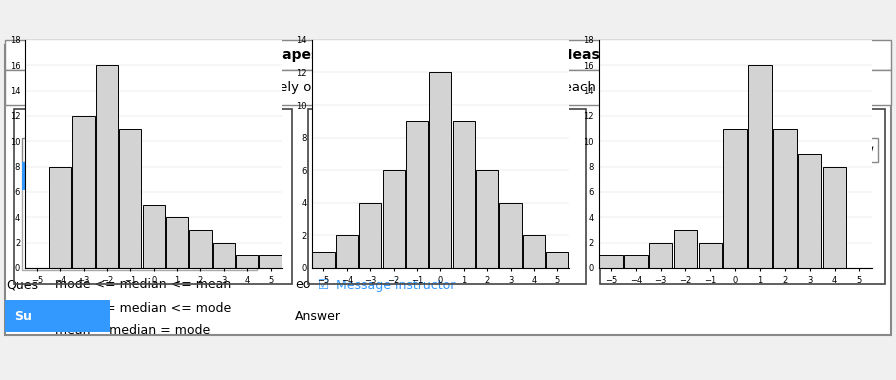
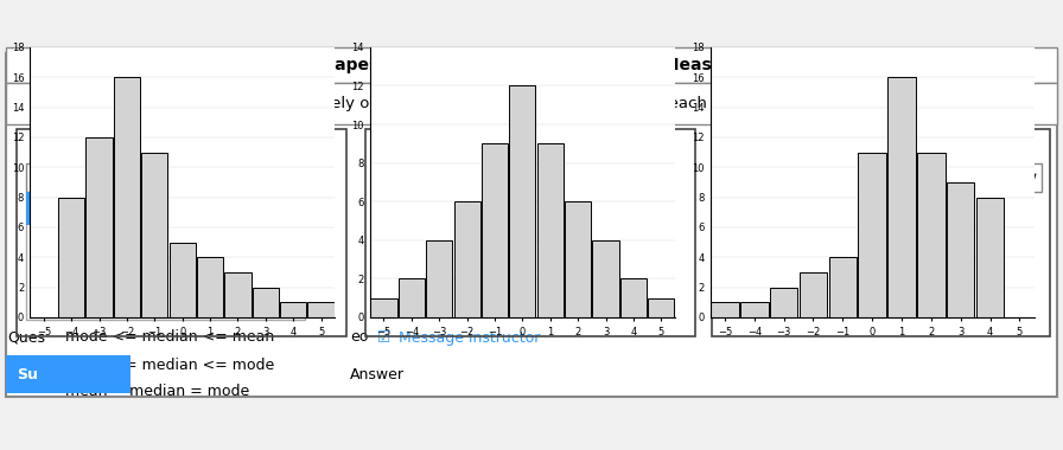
−1: 2 -> 4
